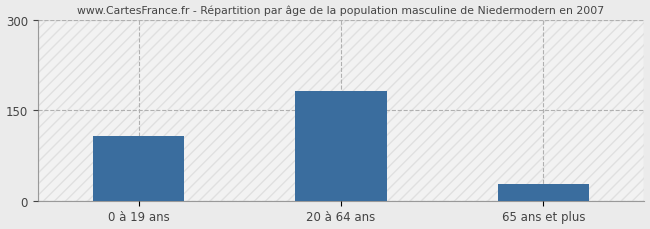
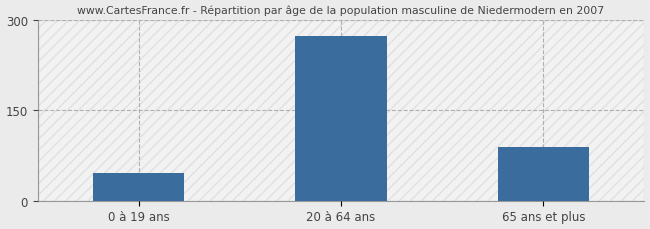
0 à 19 ans: 107 -> 46
20 à 64 ans: 182 -> 274
65 ans et plus: 28 -> 90
